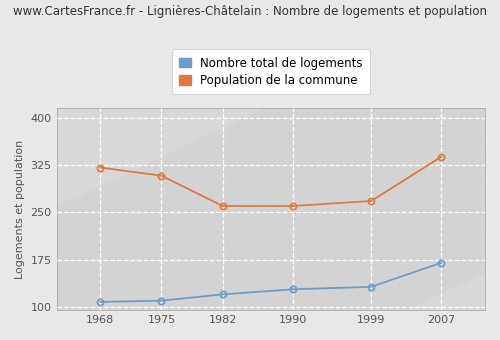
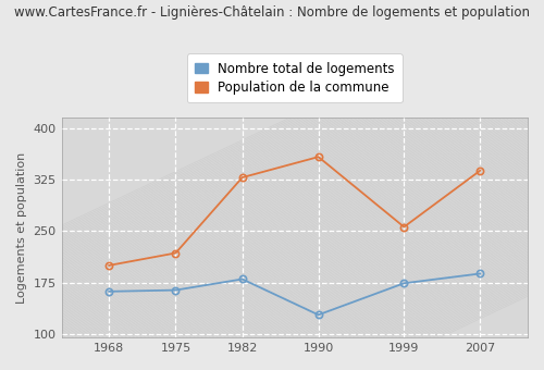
Nombre total de logements/1968: 108 -> 162
Population de la commune/1968: 321 -> 200
Nombre total de logements/1975: 110 -> 164
Population de la commune/1975: 308 -> 218
Nombre total de logements/1982: 120 -> 180
Population de la commune/1982: 260 -> 328
Population de la commune/1990: 260 -> 358
Nombre total de logements/1999: 132 -> 174
Population de la commune/1999: 268 -> 256
Nombre total de logements/2007: 170 -> 188
